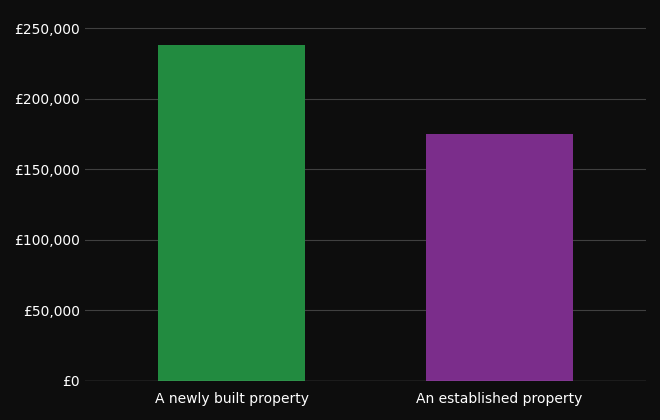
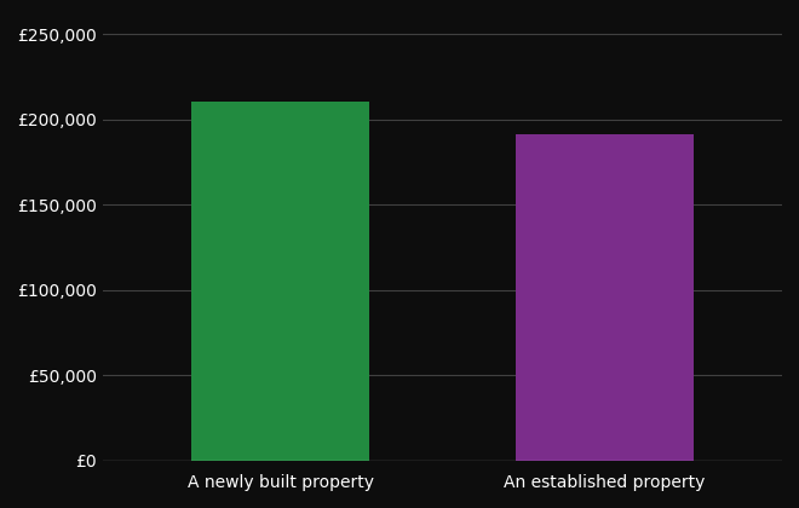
A newly built property: £238,000 -> £210,000
An established property: £175,000 -> £191,000
